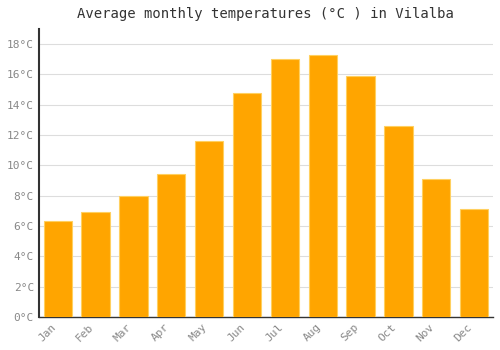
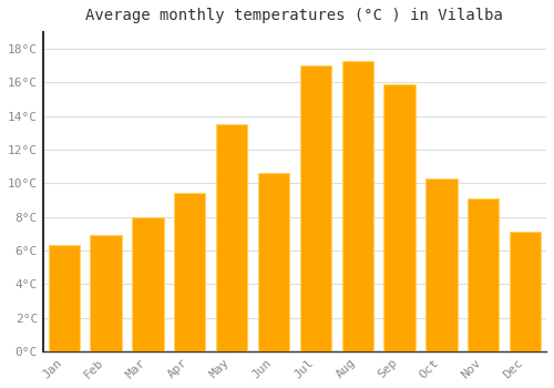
May: 11.6°C -> 13.5°C
Jun: 14.8°C -> 10.6°C
Oct: 12.6°C -> 10.3°C
